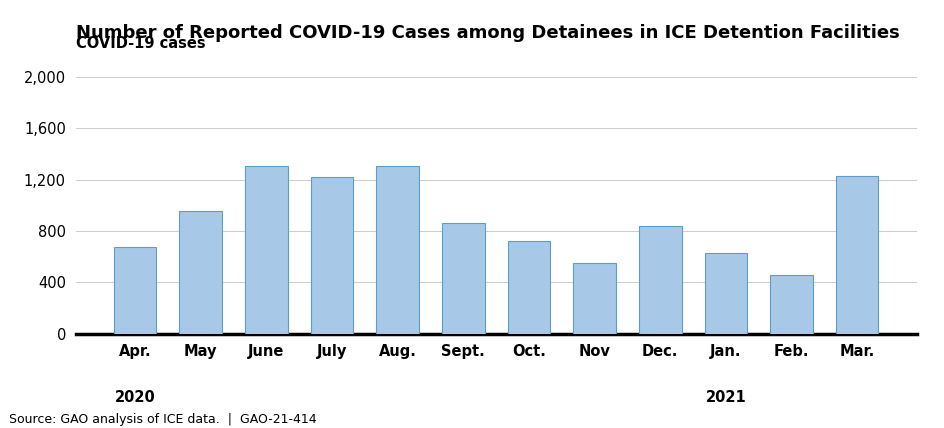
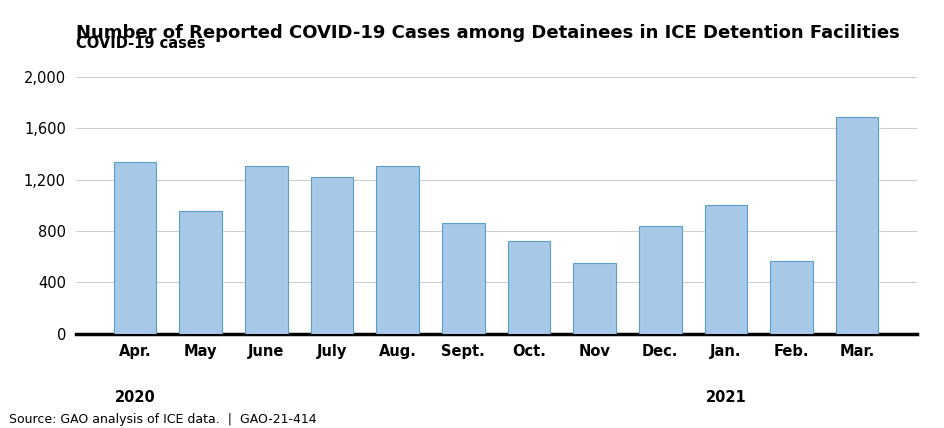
Apr.: 680 -> 1,340
Jan.: 630 -> 1,000
Feb.: 460 -> 570
Mar.: 1,230 -> 1,690
